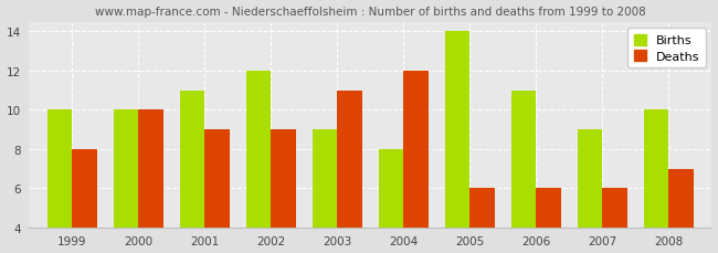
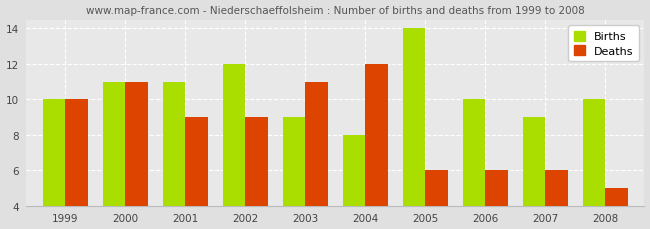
Deaths/1999: 8 -> 10
Births/2000: 10 -> 11
Deaths/2000: 10 -> 11
Births/2006: 11 -> 10
Deaths/2008: 7 -> 5
